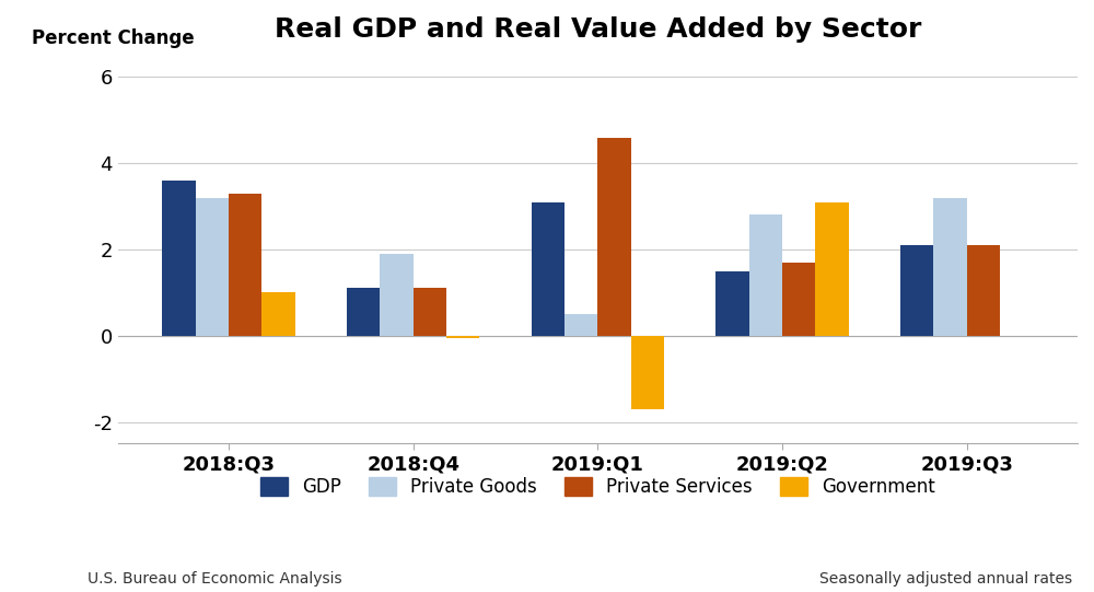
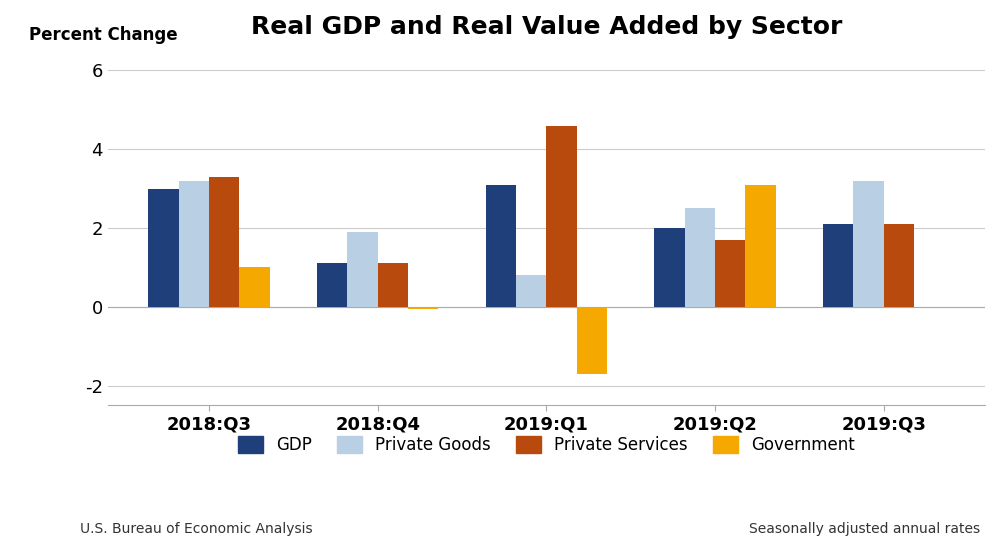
GDP/2018:Q3: 3.6 -> 3.0
Private Goods/2019:Q1: 0.5 -> 0.8
GDP/2019:Q2: 1.5 -> 2.0
Private Goods/2019:Q2: 2.8 -> 2.5
